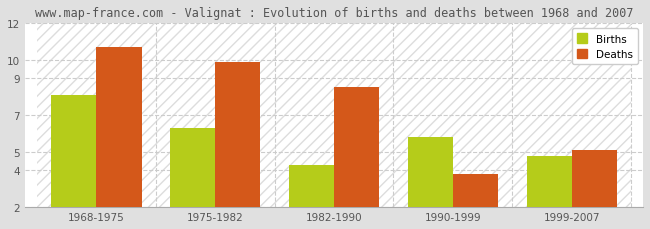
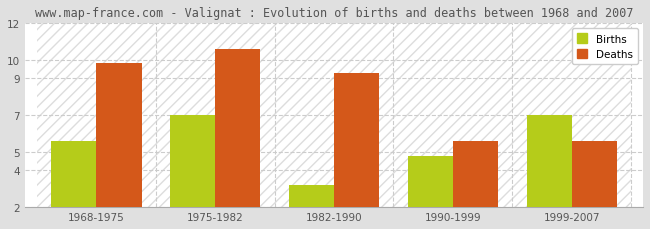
Births/1968-1975: 8.1 -> 5.6
Deaths/1968-1975: 10.7 -> 9.8
Births/1975-1982: 6.3 -> 7.0
Deaths/1975-1982: 9.9 -> 10.6
Births/1982-1990: 4.3 -> 3.2
Deaths/1982-1990: 8.5 -> 9.3
Births/1990-1999: 5.8 -> 4.8
Deaths/1990-1999: 3.8 -> 5.6
Births/1999-2007: 4.8 -> 7.0
Deaths/1999-2007: 5.1 -> 5.6
